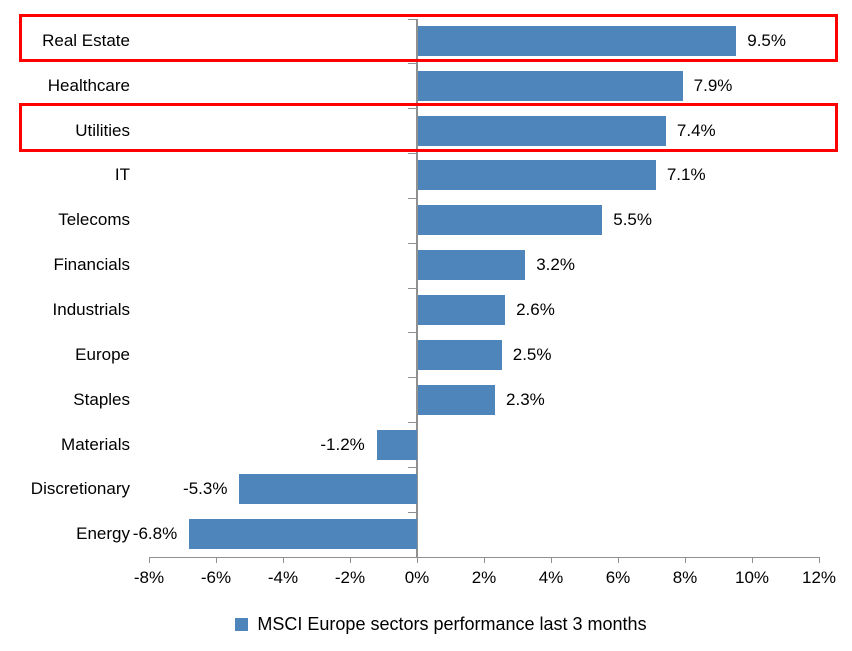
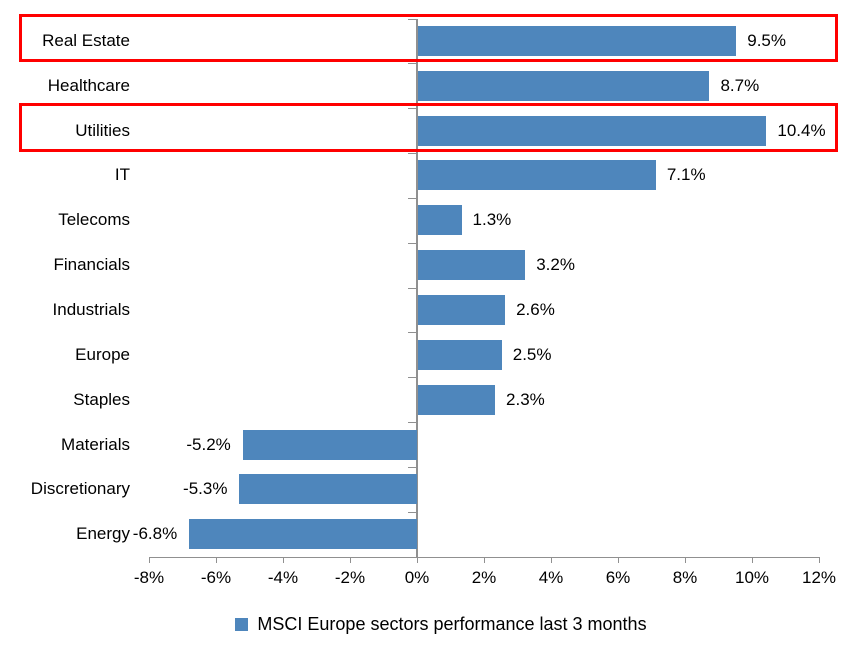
Healthcare: 7.9% -> 8.7%
Utilities: 7.4% -> 10.4%
Telecoms: 5.5% -> 1.3%
Materials: -1.2% -> -5.2%
